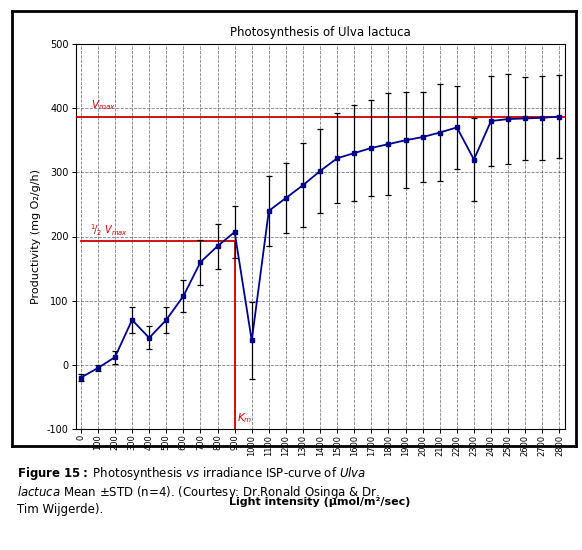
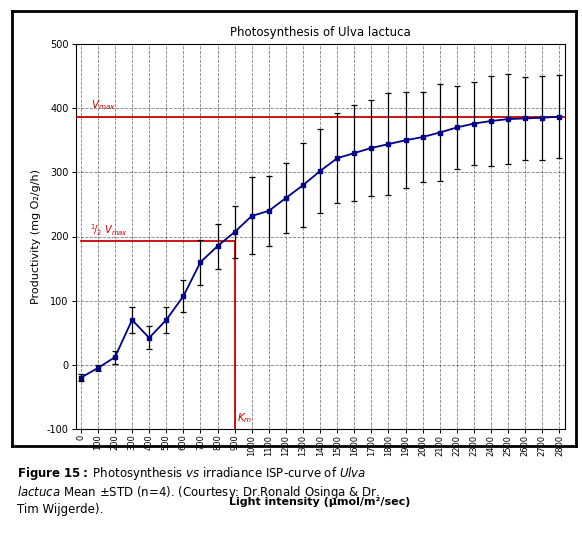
1000: 38 -> 232
2300: 320 -> 376
